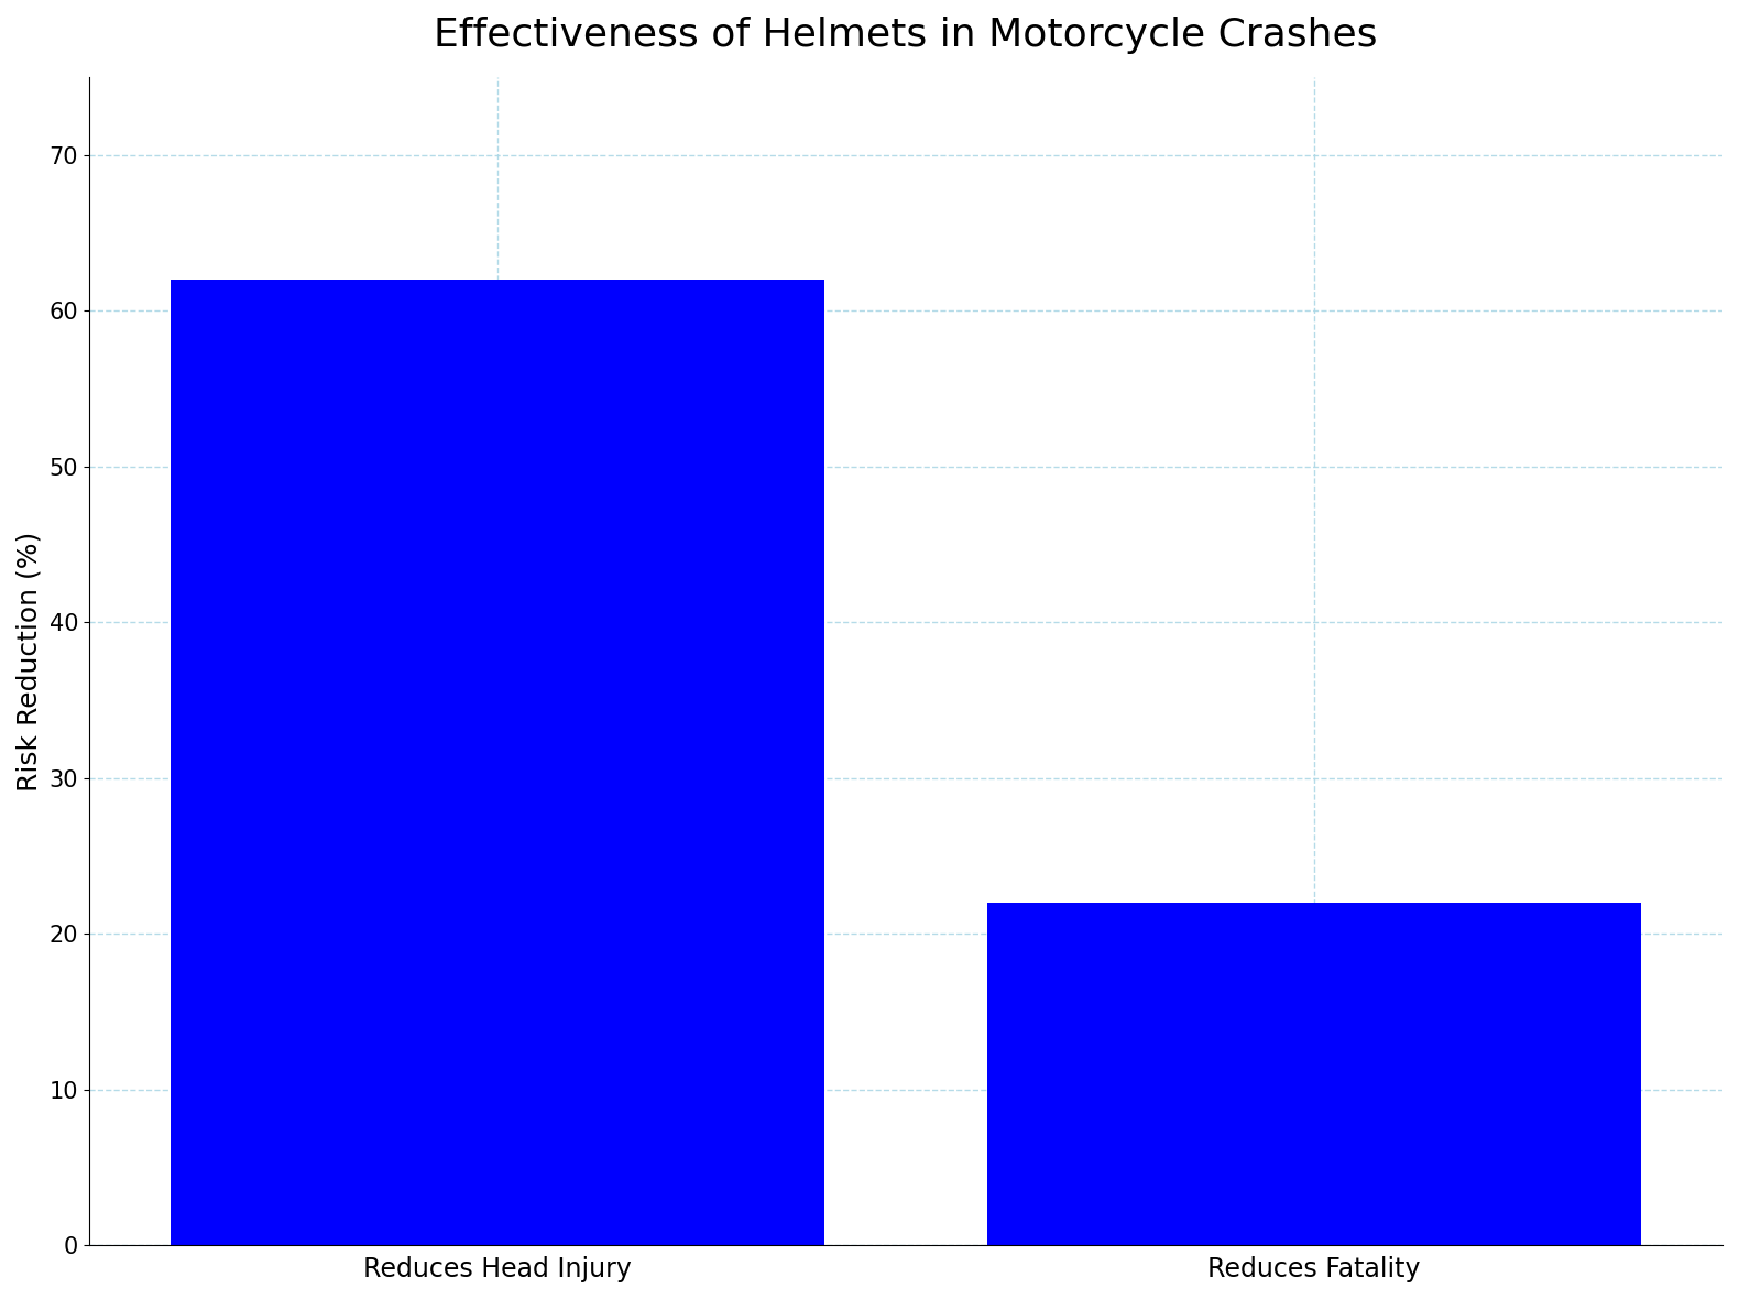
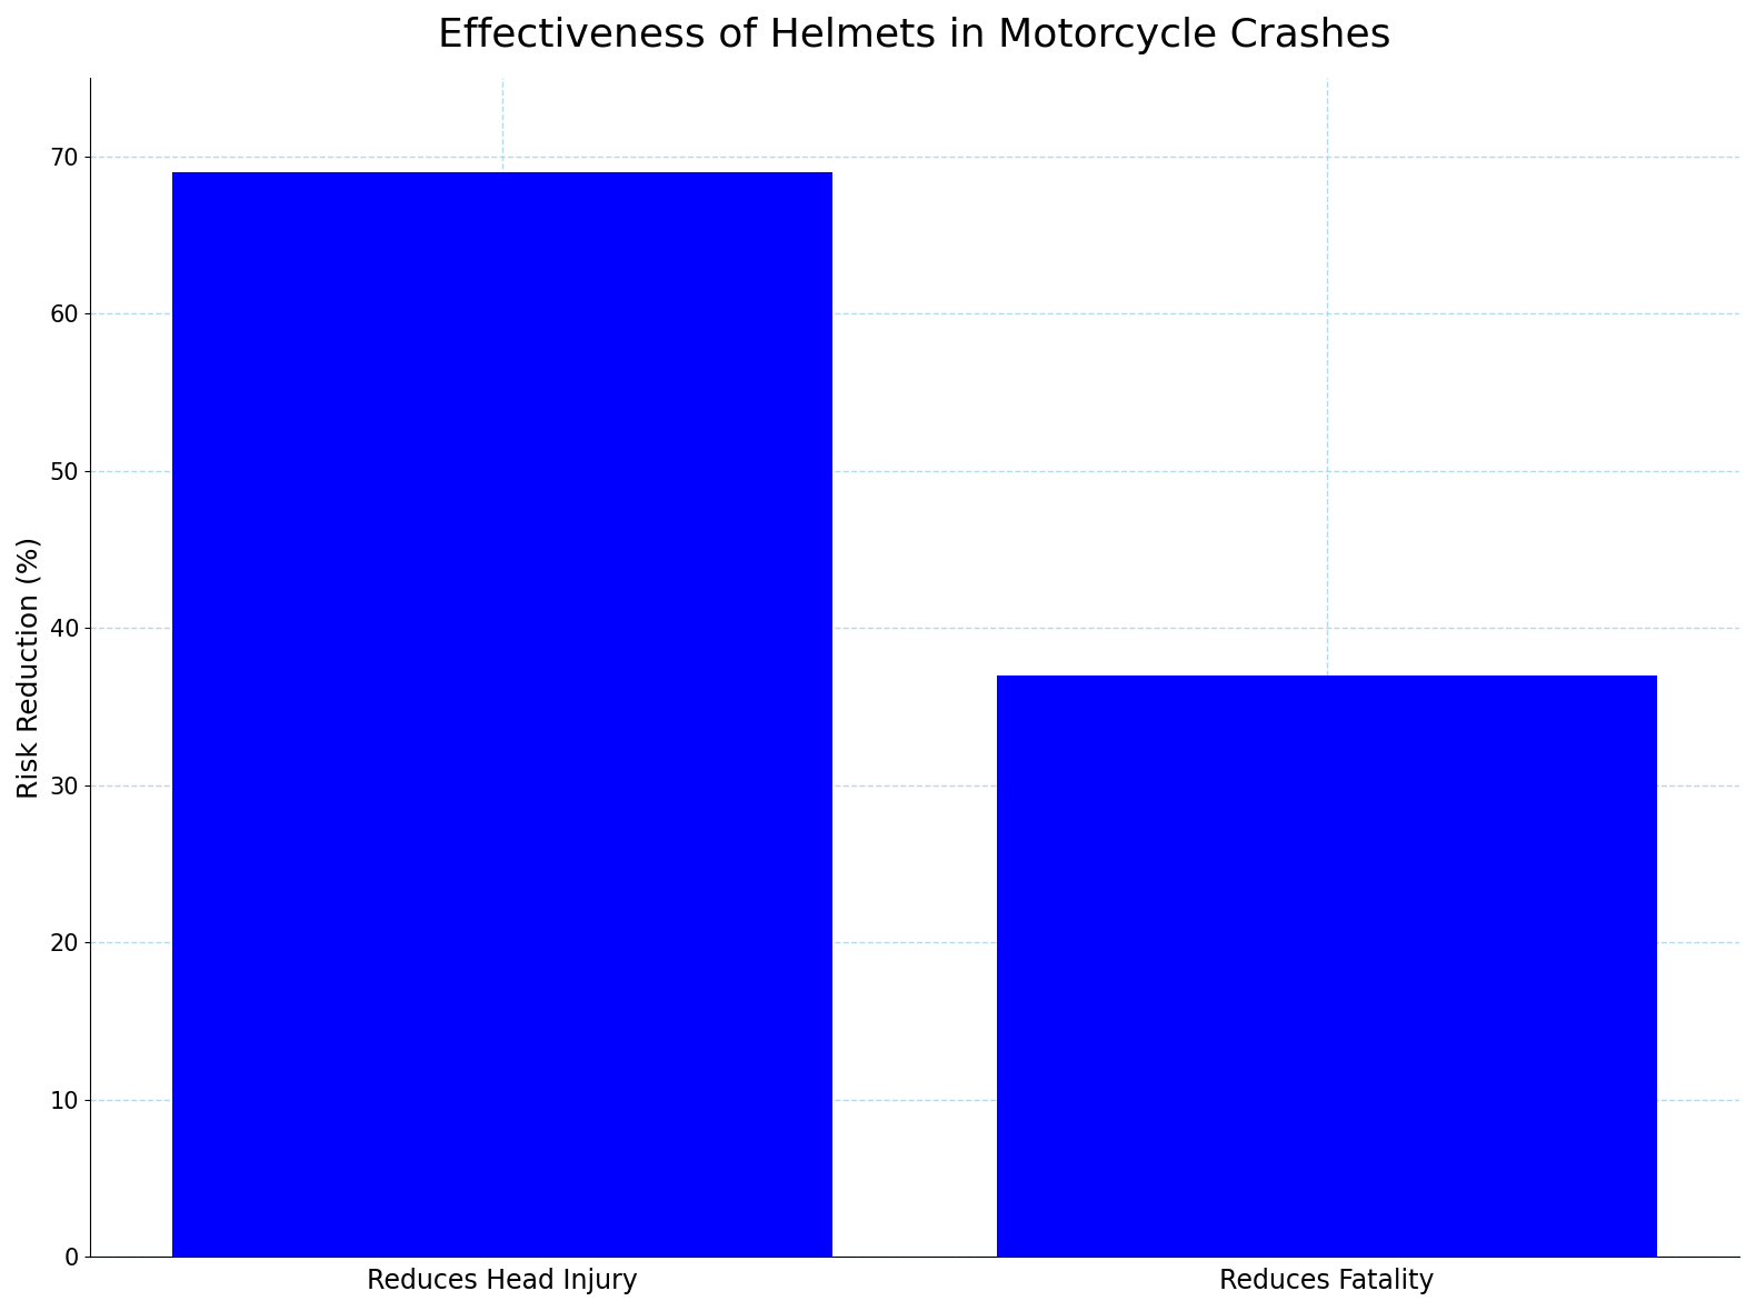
Reduces Head Injury: 62 -> 69
Reduces Fatality: 22 -> 37
